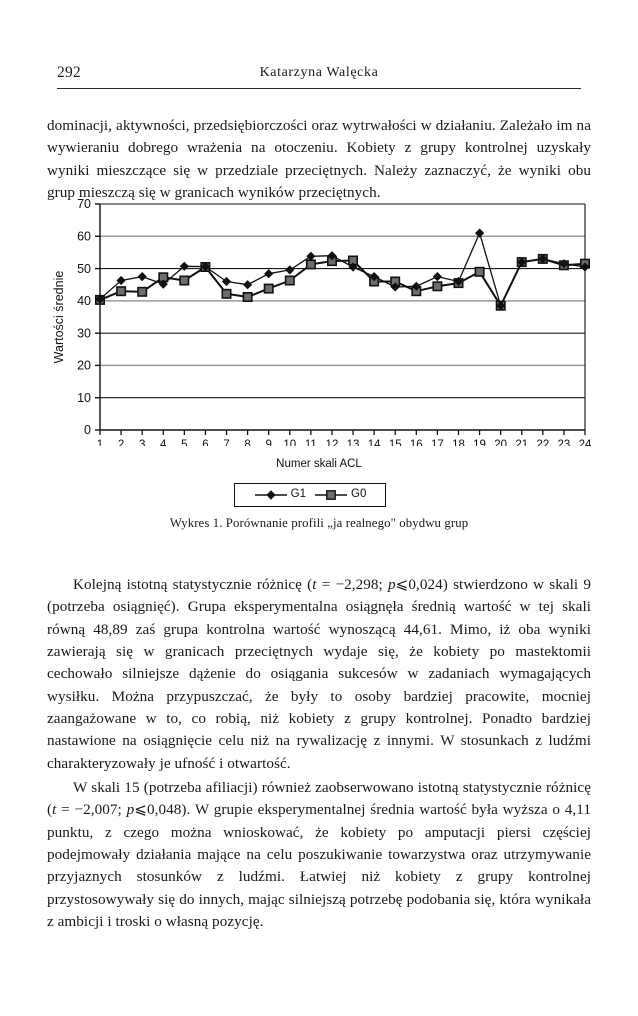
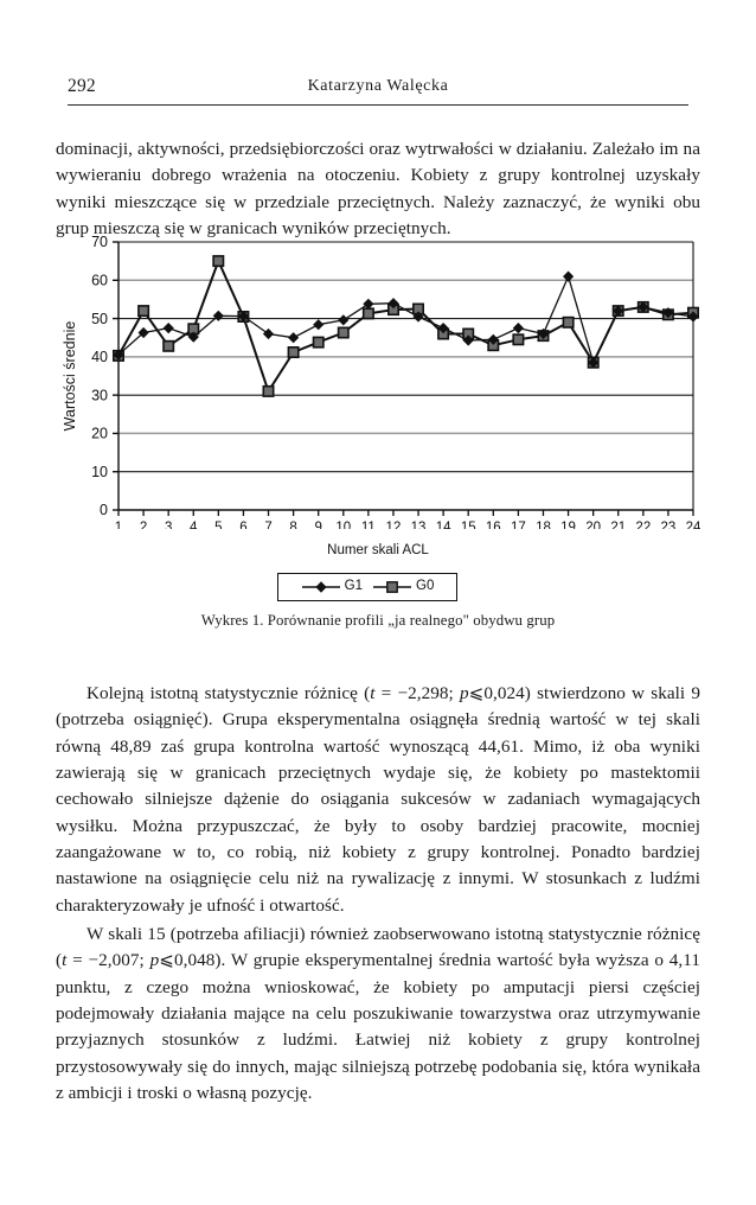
G0/2: 43 -> 52
G0/5: 46 -> 65
G0/7: 42 -> 31
